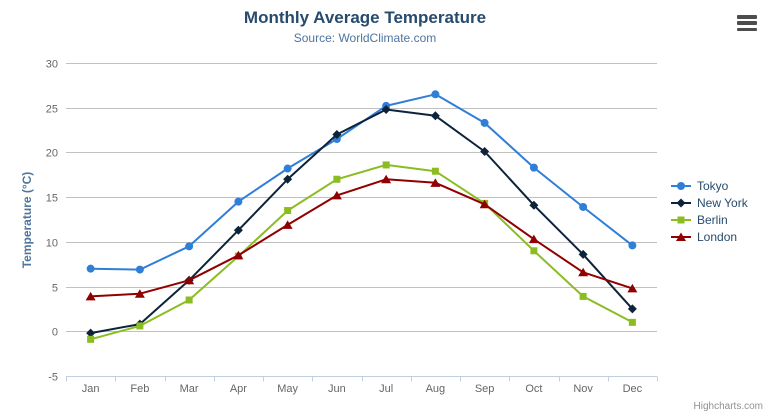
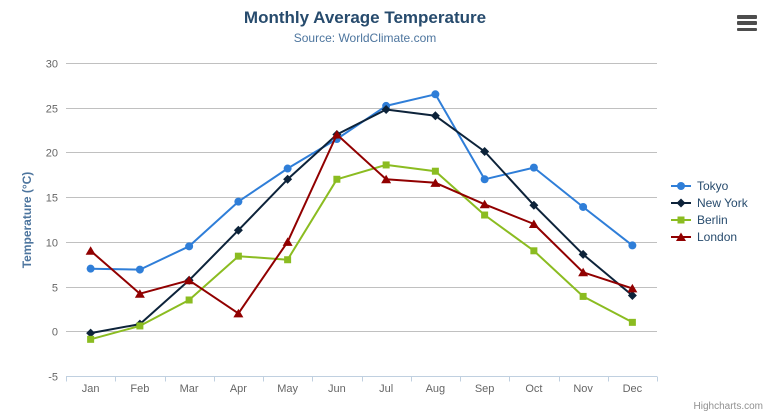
London/Jan: 4 -> 9
London/Apr: 8 -> 2
Berlin/May: 14 -> 8
London/May: 12 -> 10
London/Jun: 15 -> 22
Tokyo/Sep: 23 -> 17
Berlin/Sep: 14 -> 13
London/Oct: 10 -> 12
New York/Dec: 2 -> 4
